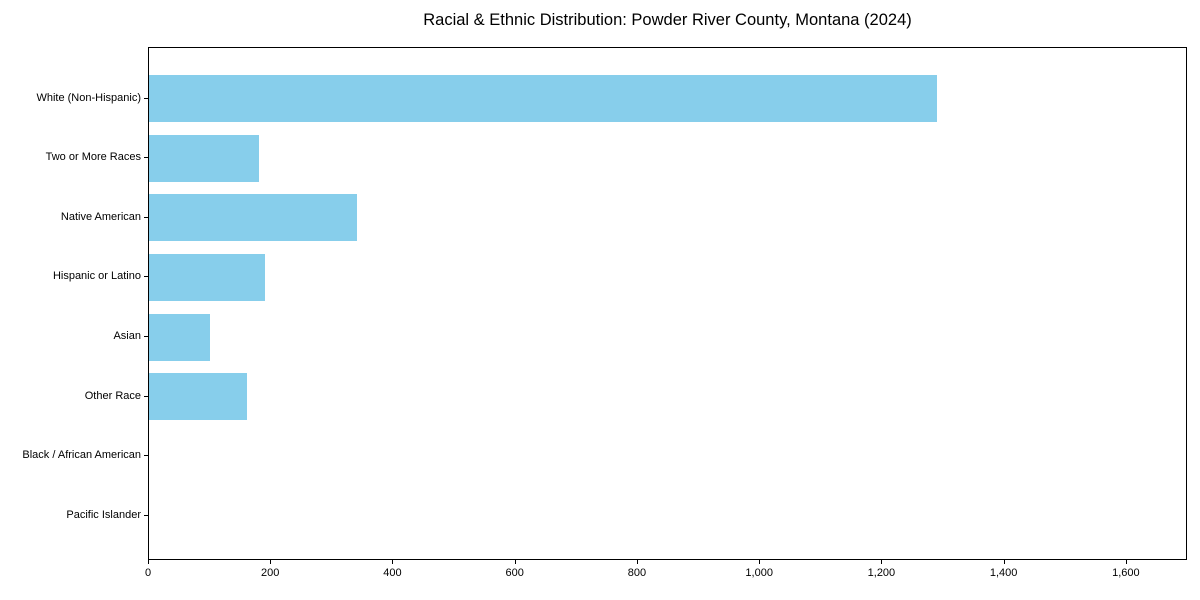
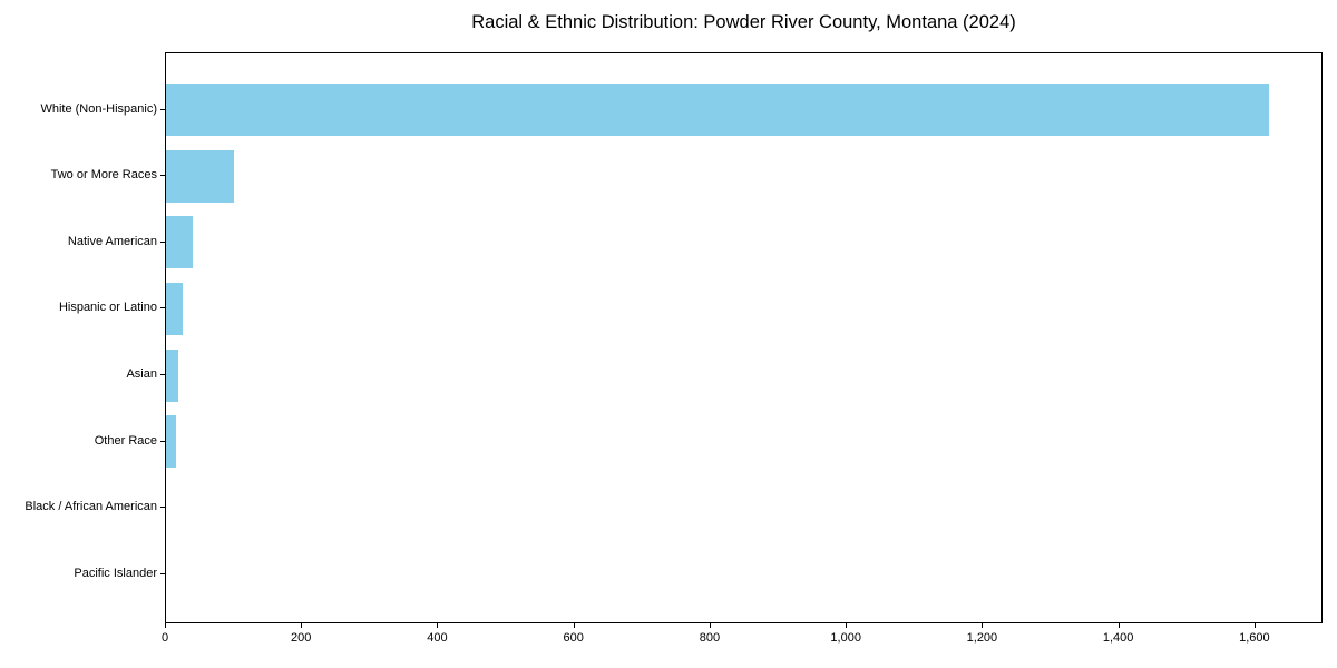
White (Non-Hispanic): 1290 -> 1620
Two or More Races: 180 -> 100
Native American: 340 -> 40
Hispanic or Latino: 190 -> 20
Asian: 100 -> 20
Other Race: 160 -> 20
